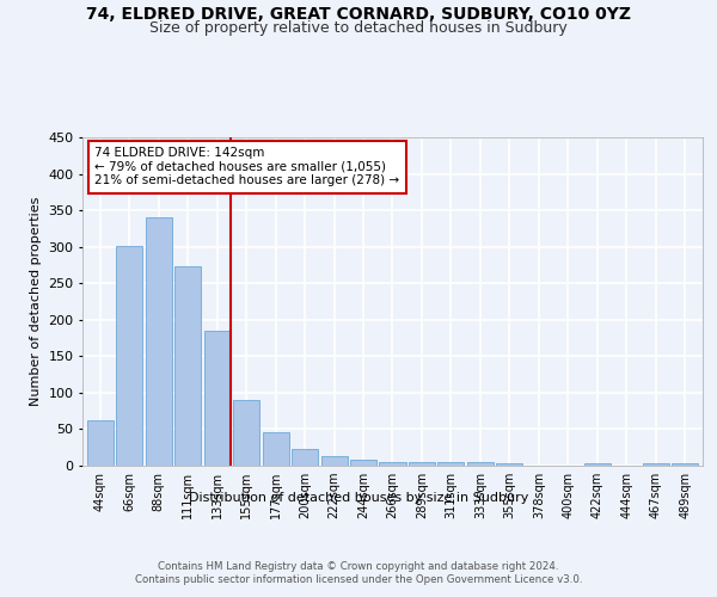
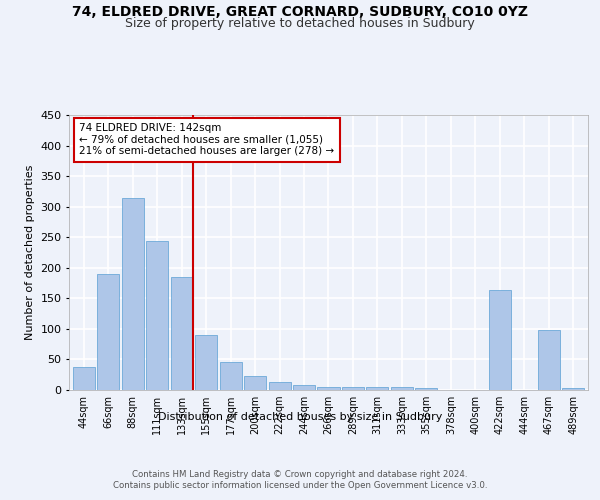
44sqm: 62 -> 38
66sqm: 301 -> 190
88sqm: 340 -> 314
111sqm: 274 -> 244
422sqm: 4 -> 164
467sqm: 4 -> 98
